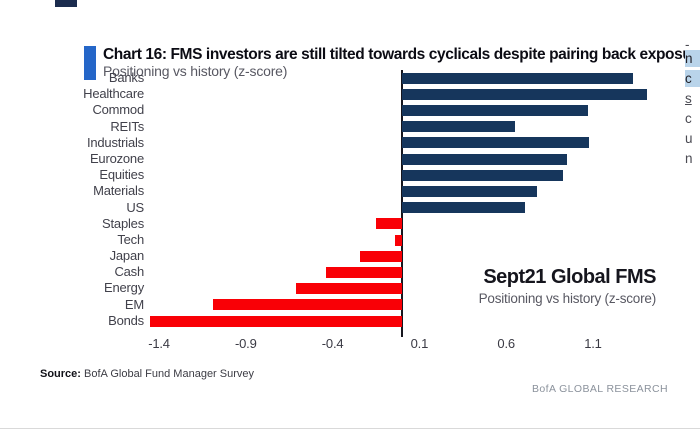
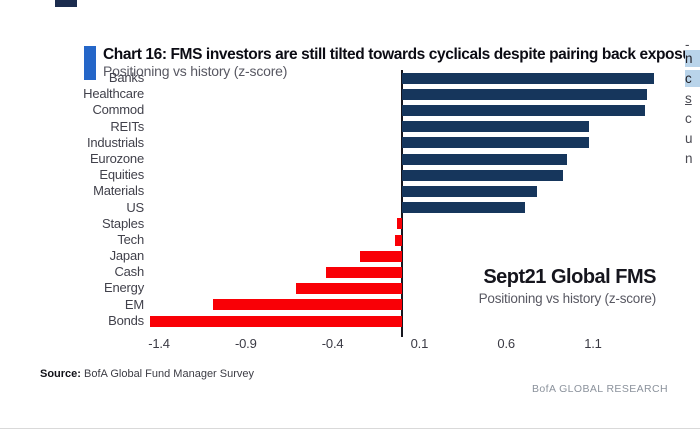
Banks: 1.33 -> 1.45
Commod: 1.07 -> 1.40
REITs: 0.65 -> 1.08
Staples: -0.15 -> -0.03
